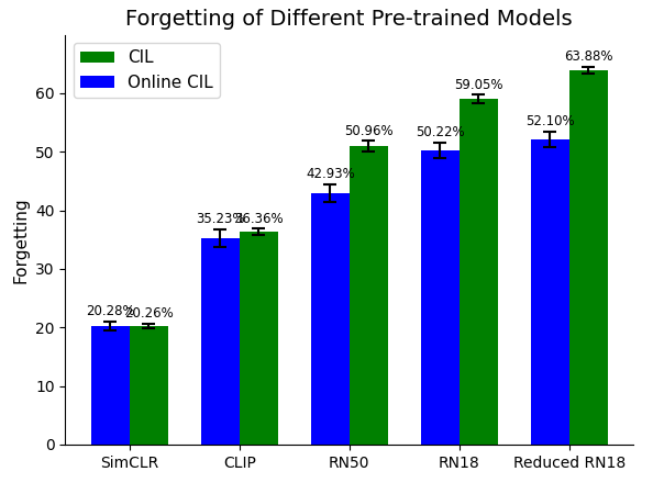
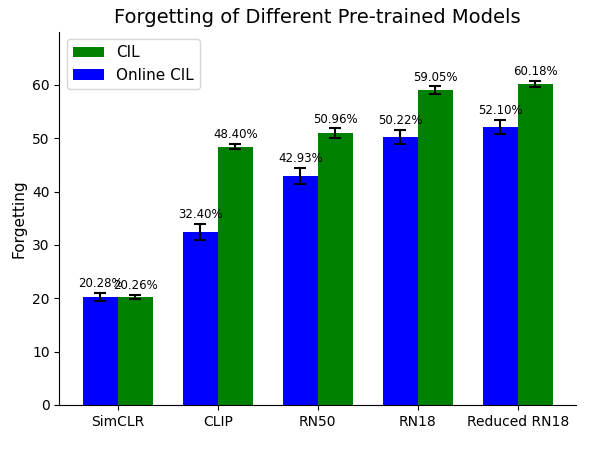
Online CIL/CLIP: 35.2 -> 32.4
CIL/CLIP: 36.4 -> 48.4
CIL/Reduced RN18: 63.88% -> 60.18%
